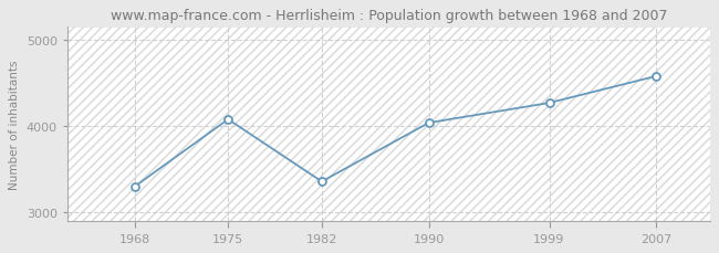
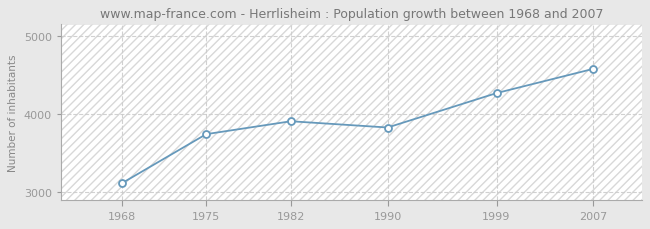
1968: 3300 -> 3120
1975: 4080 -> 3740
1982: 3360 -> 3910
1990: 4040 -> 3830
